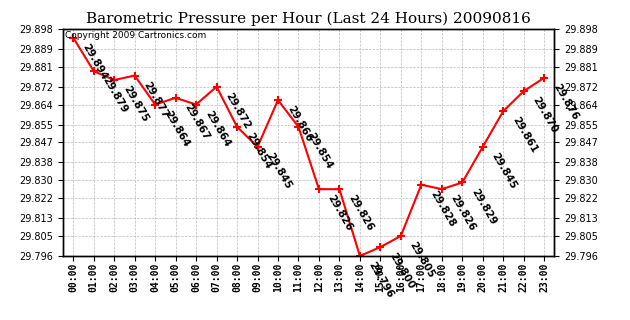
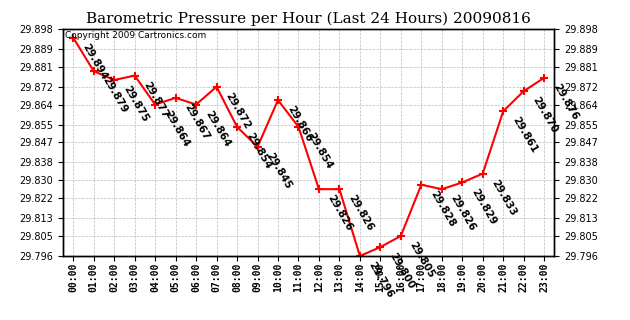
20:00: 29.845 -> 29.833
